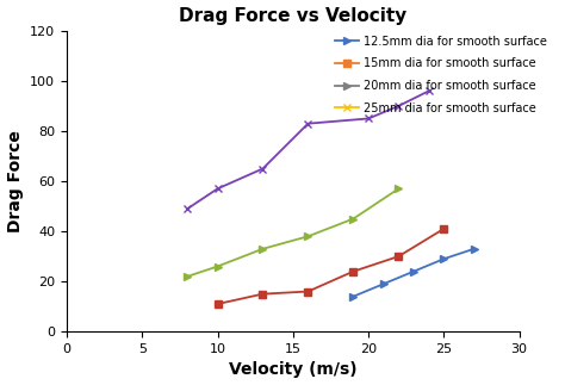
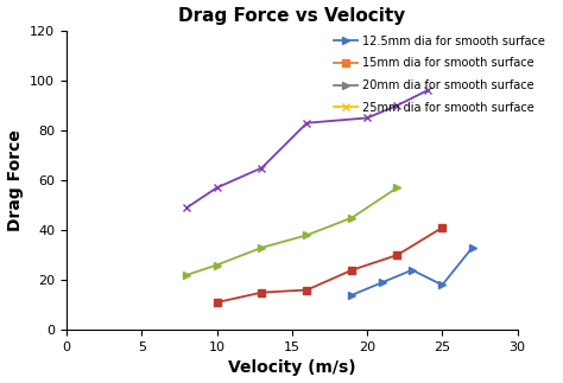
12.5mm dia for smooth surface/25: 29 -> 18
